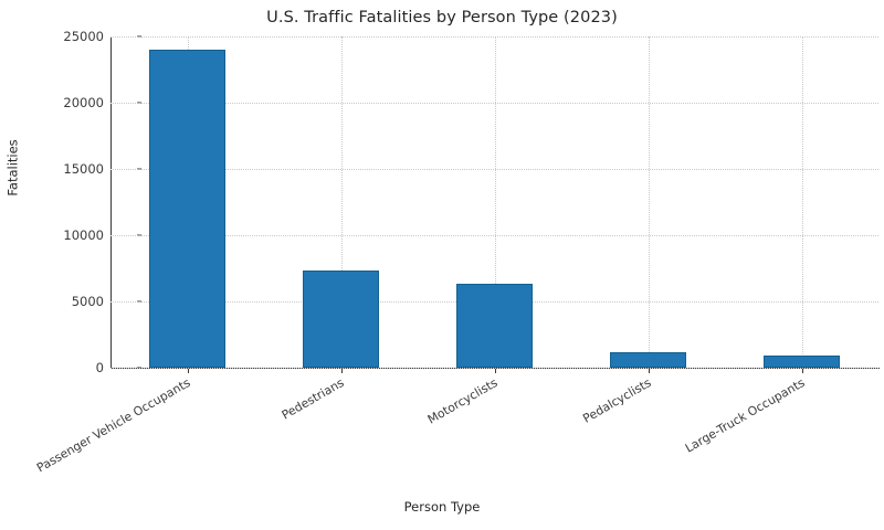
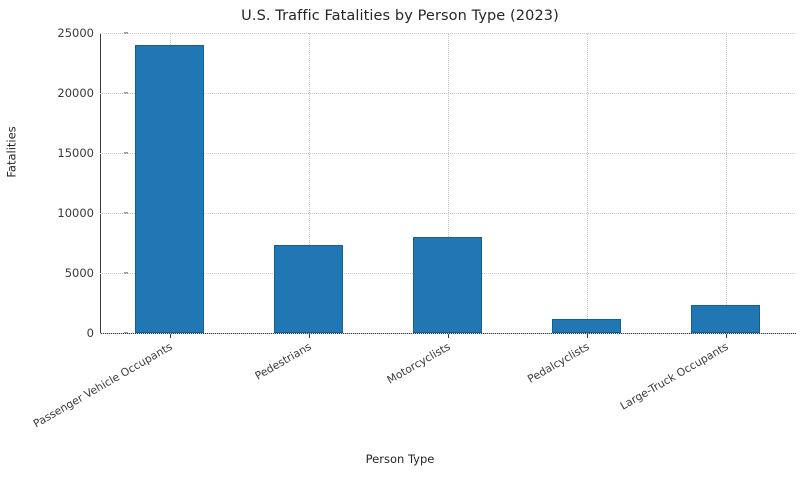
Motorcyclists: 6300 -> 8000
Large-Truck Occupants: 1000 -> 2300
